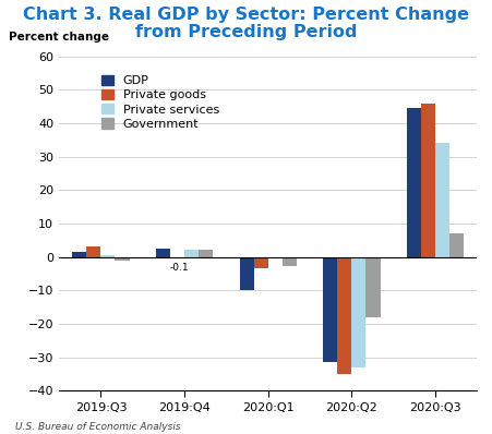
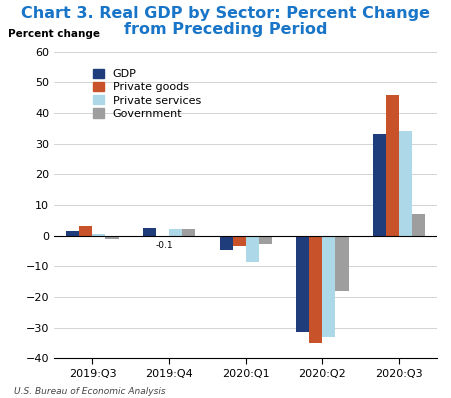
GDP/2020:Q1: -10.0 -> -4.8
Private services/2020:Q1: -0.5 -> -8.5
GDP/2020:Q3: 44.5 -> 33.1
